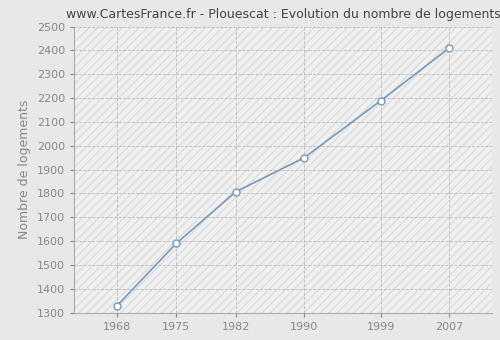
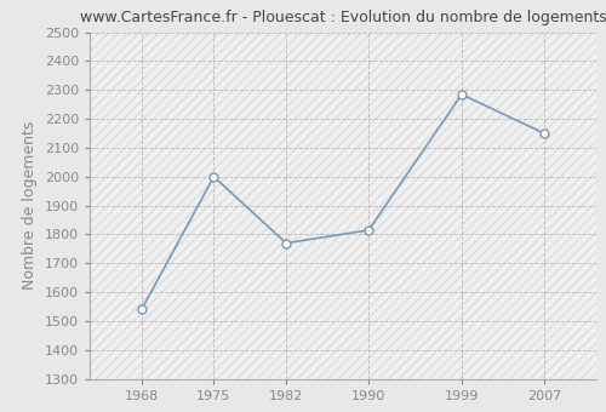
1968: 1328 -> 1540
1975: 1591 -> 2000
1982: 1808 -> 1770
1990: 1950 -> 1815
1999: 2190 -> 2285
2007: 2410 -> 2150
